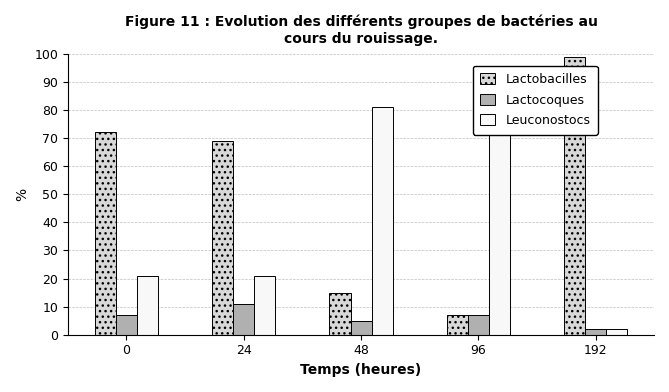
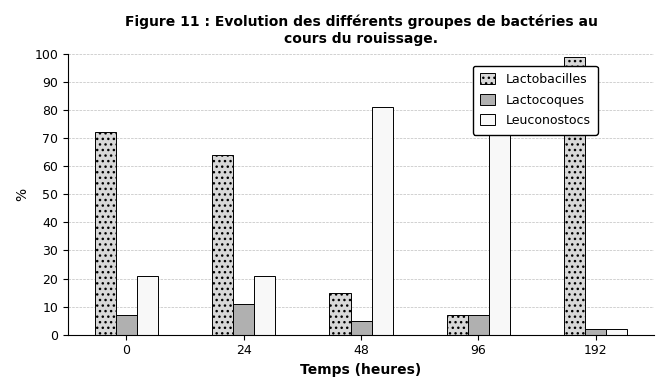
Lactobacilles/24: 69 -> 64
